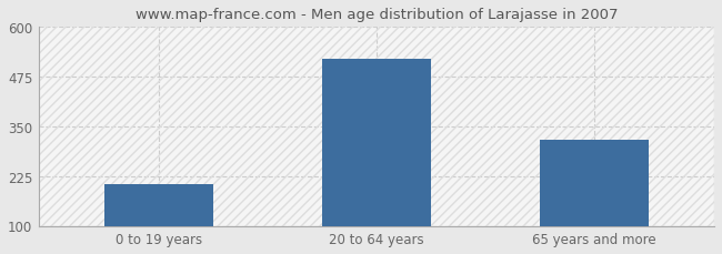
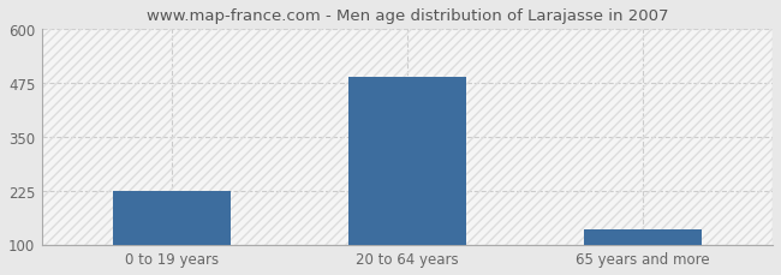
0 to 19 years: 205 -> 225
20 to 64 years: 520 -> 490
65 years and more: 315 -> 135
